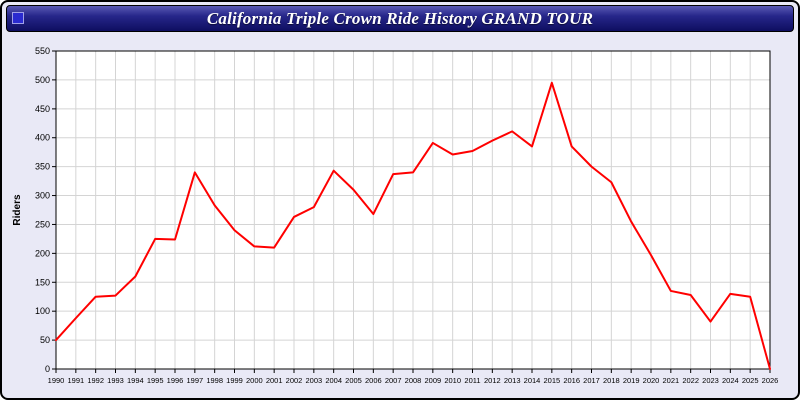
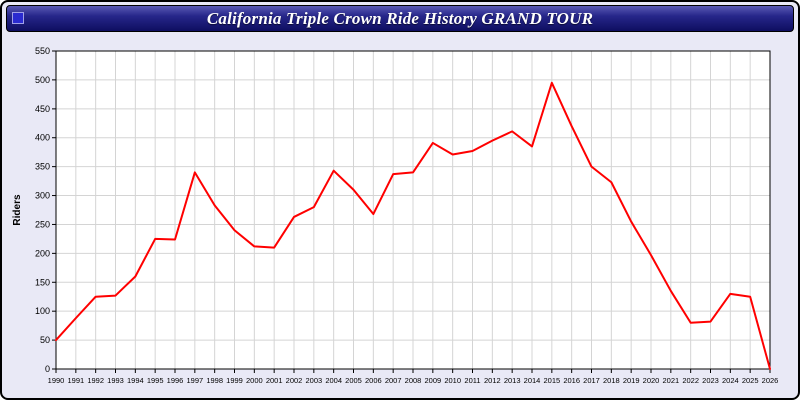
2016: 380 -> 420
2022: 130 -> 80
